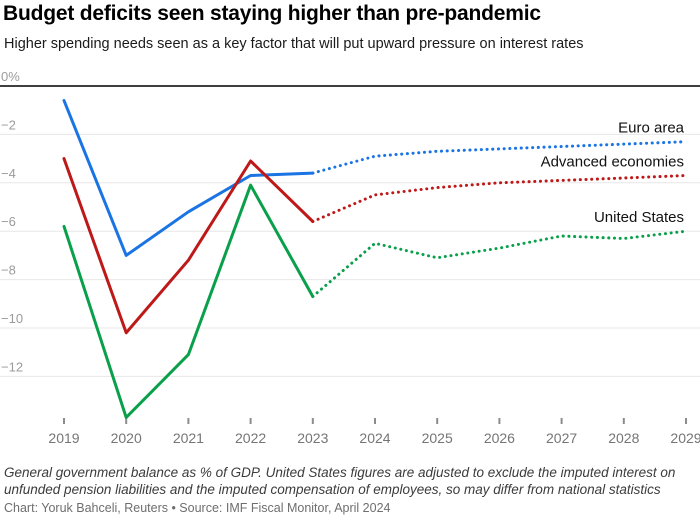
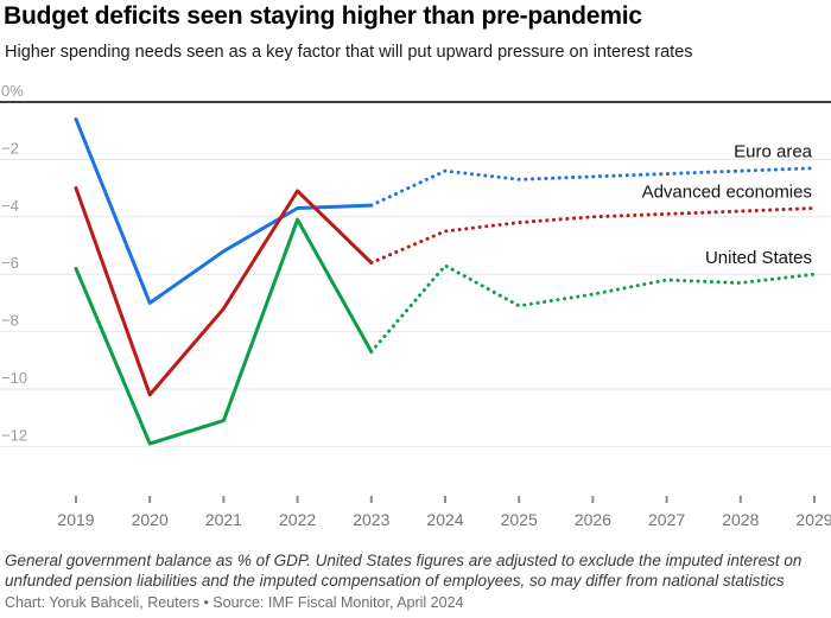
United States/2020: -13.7% -> -11.9%
Euro area/2024: -2.9% -> -2.4%
United States/2024: -6.5% -> -5.7%
